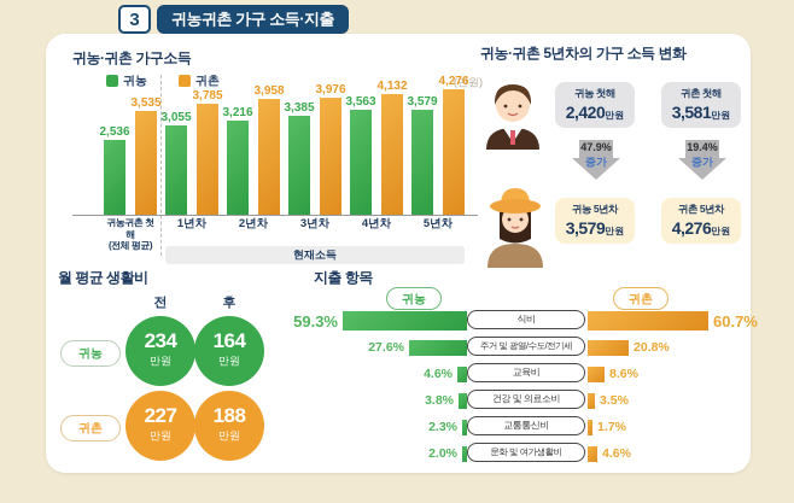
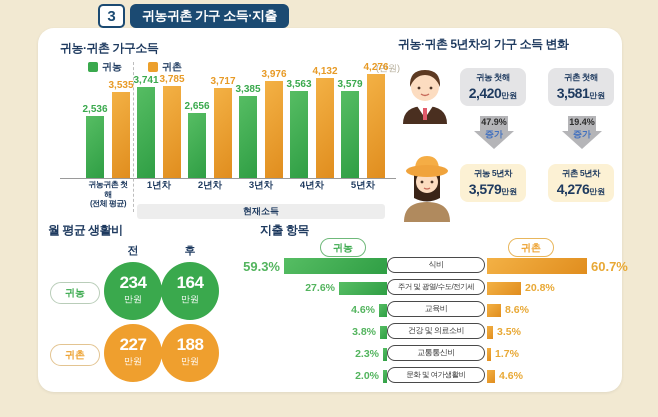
귀농·귀촌 가구소득/귀농/1년차: 3,055 -> 3,741
귀농·귀촌 가구소득/귀농/2년차: 3,216 -> 2,656
귀농·귀촌 가구소득/귀촌/2년차: 3,958 -> 3,717
